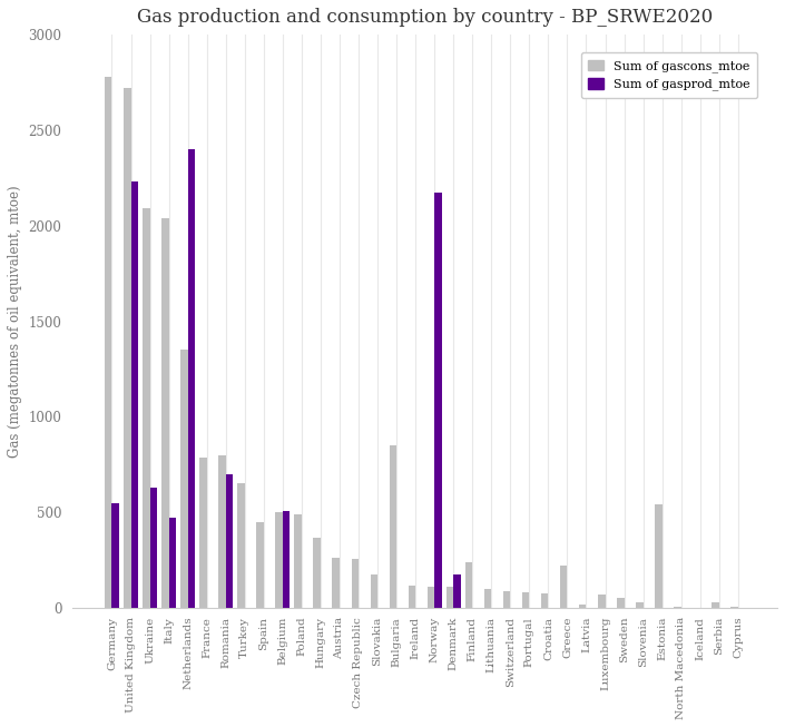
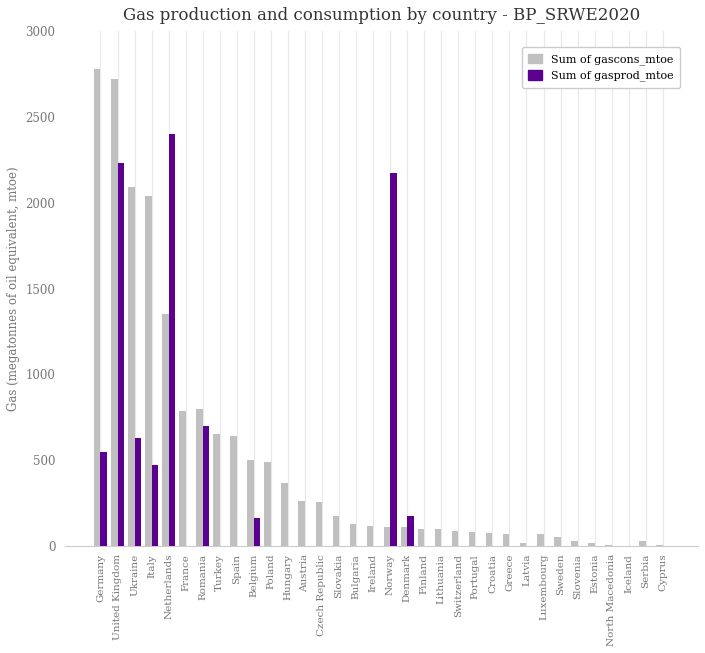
Sum of gascons_mtoe/Spain: 450 -> 640
Sum of gasprod_mtoe/Belgium: 510 -> 160
Sum of gascons_mtoe/Bulgaria: 850 -> 130
Sum of gascons_mtoe/Finland: 240 -> 100
Sum of gascons_mtoe/Greece: 220 -> 70
Sum of gascons_mtoe/Estonia: 540 -> 20
